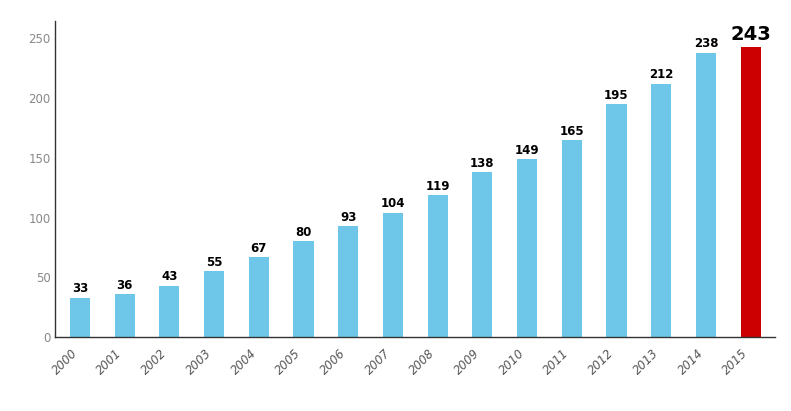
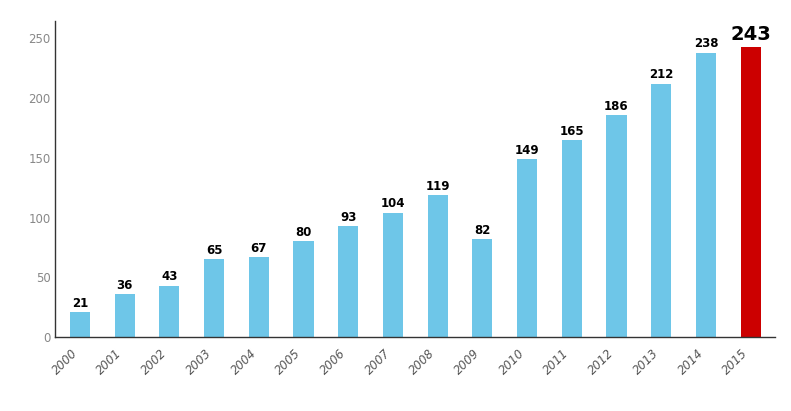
2000: 33 -> 21
2003: 55 -> 65
2009: 138 -> 82
2012: 195 -> 186
